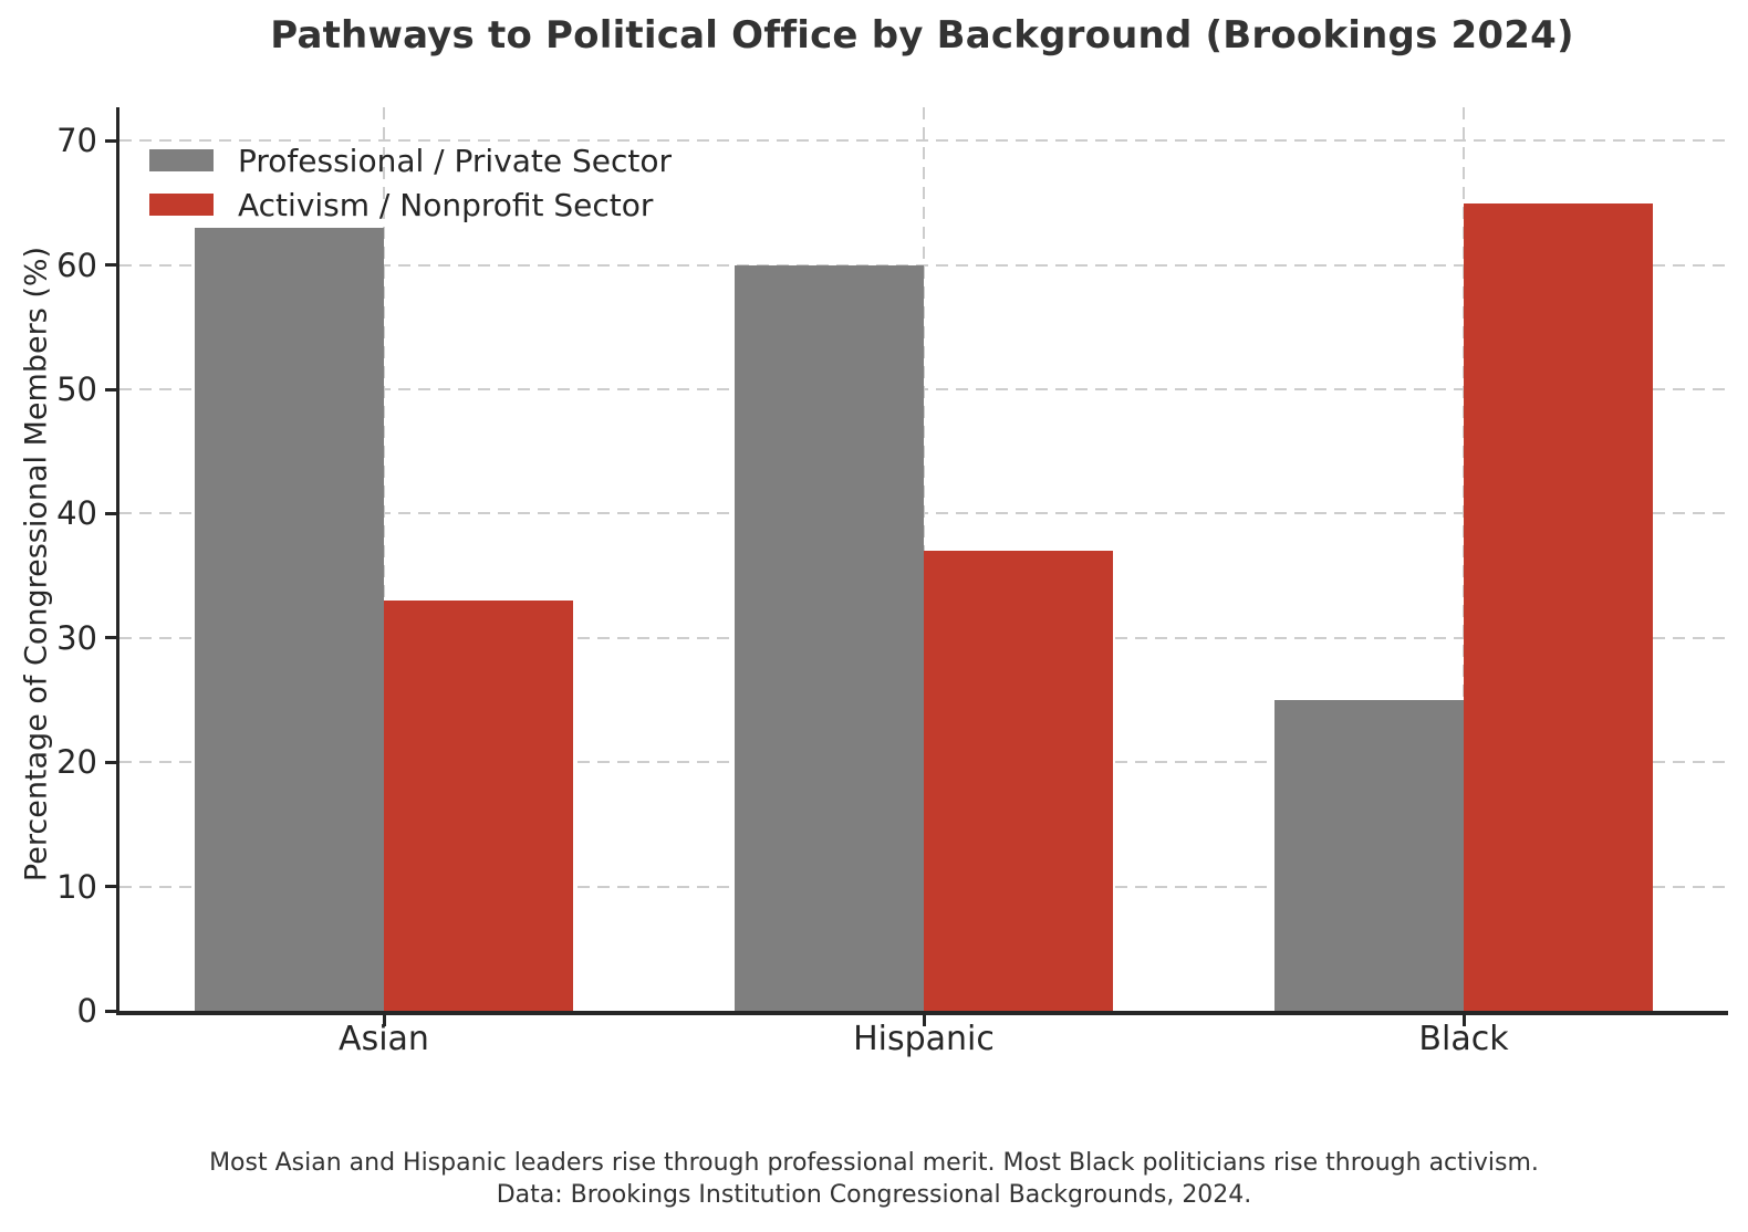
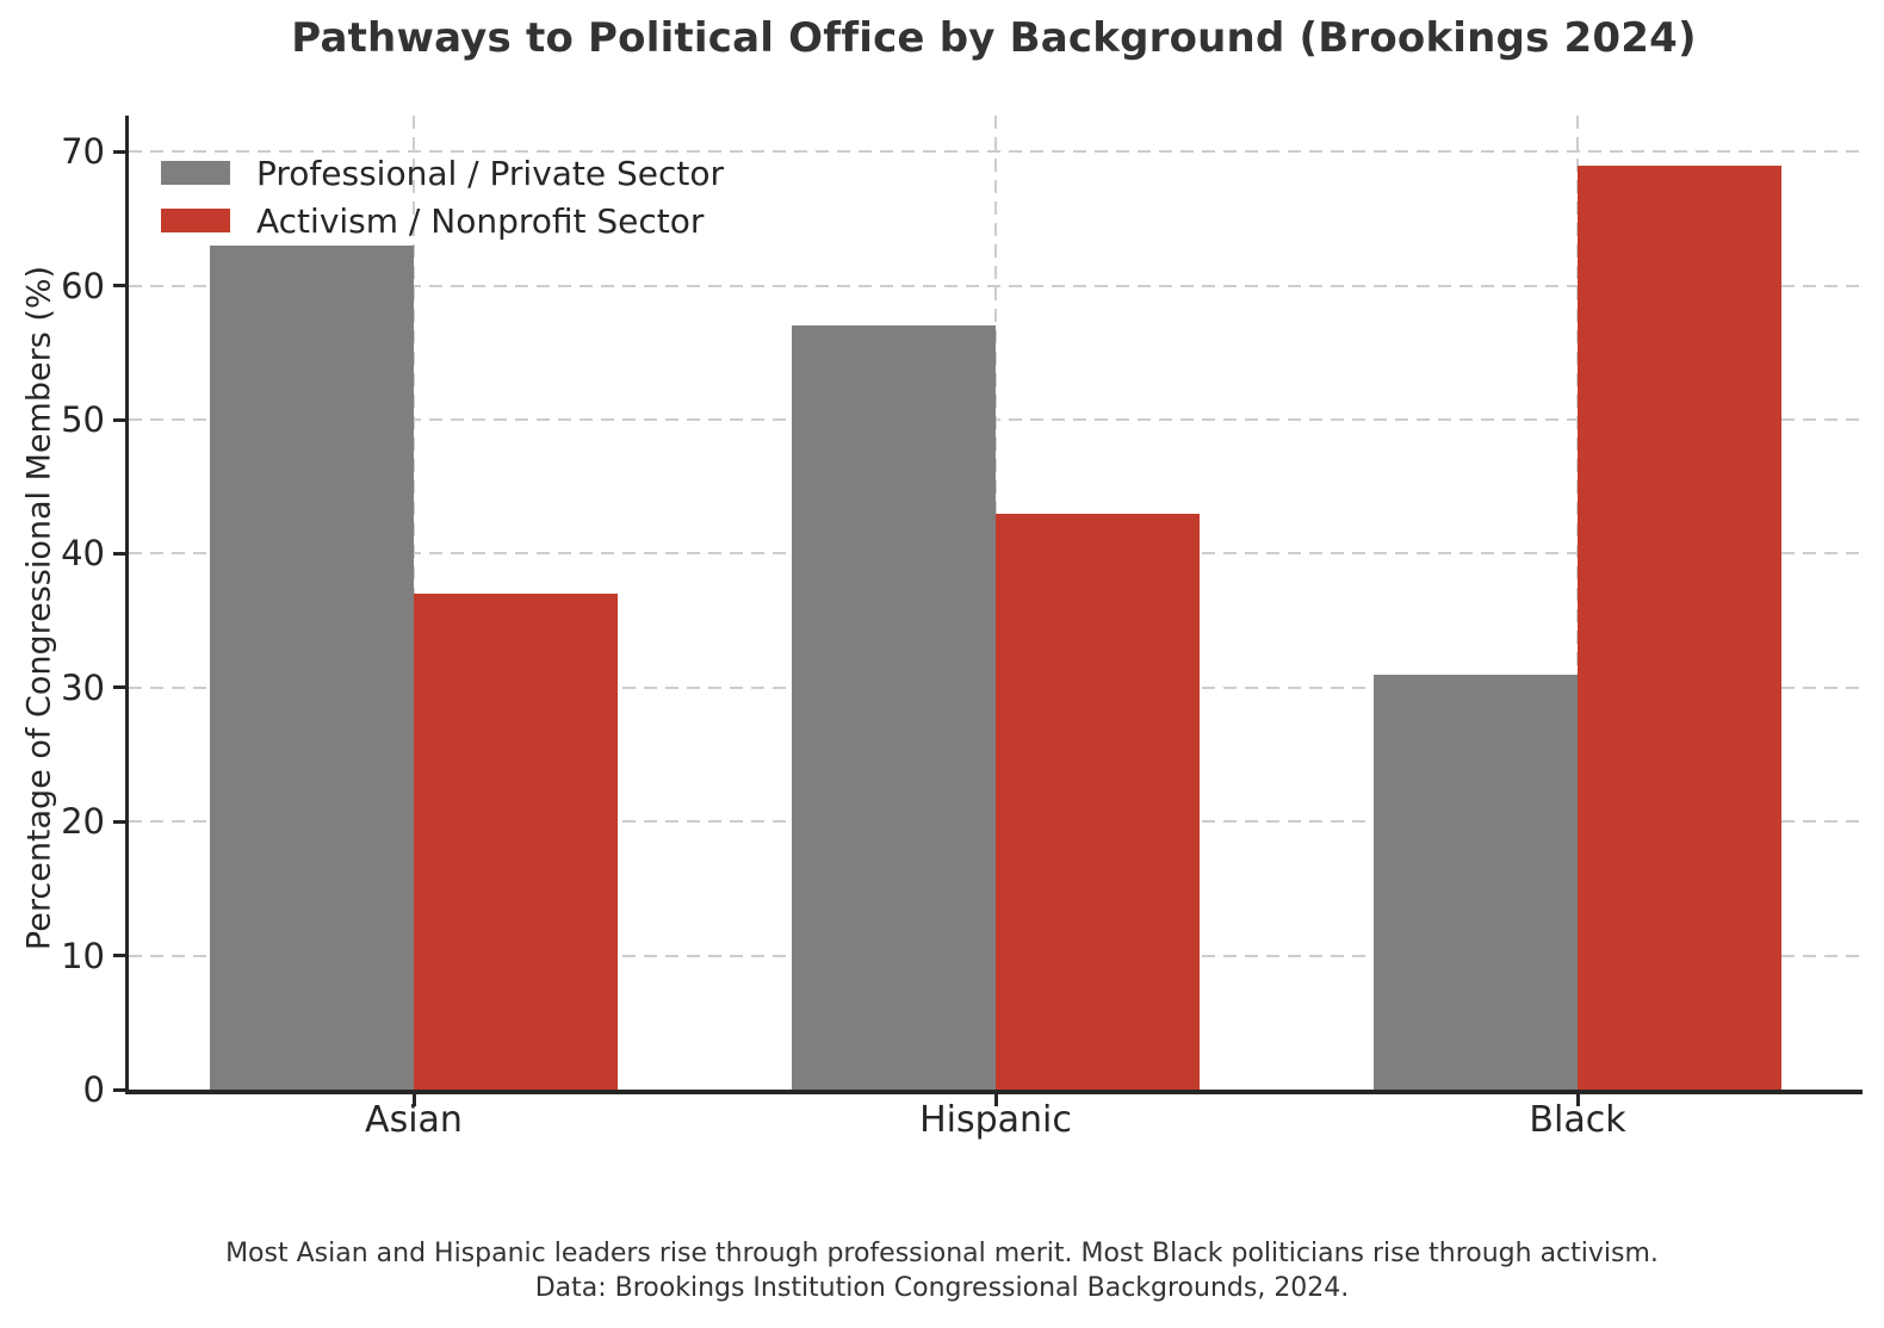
Activism / Nonprofit Sector/Asian: 33 -> 37
Professional / Private Sector/Hispanic: 60 -> 57
Activism / Nonprofit Sector/Hispanic: 37 -> 43
Professional / Private Sector/Black: 25 -> 31
Activism / Nonprofit Sector/Black: 65 -> 69
